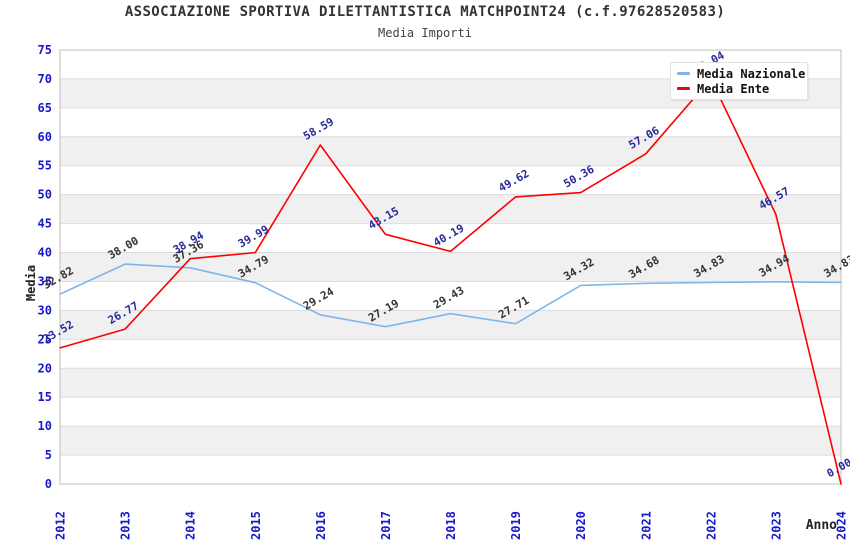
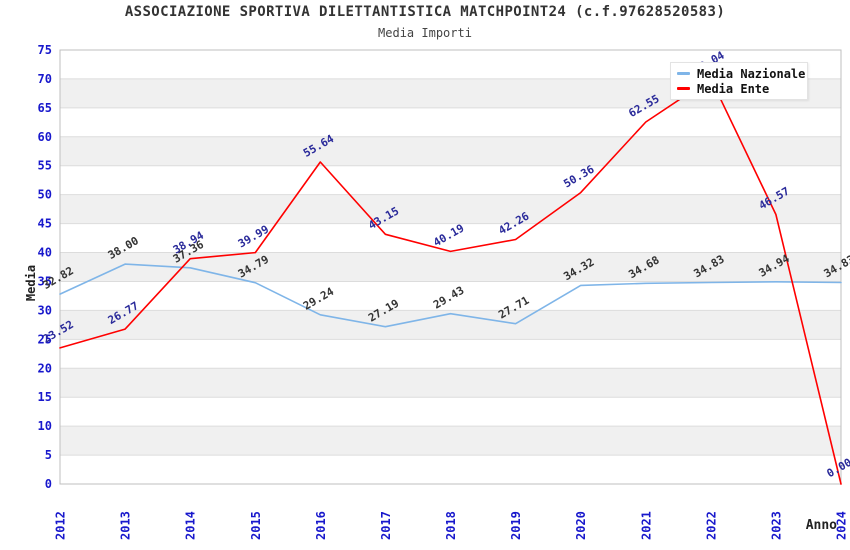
Media Ente/2016: 58.59 -> 55.64
Media Ente/2019: 49.62 -> 42.26
Media Ente/2021: 57.06 -> 62.55
